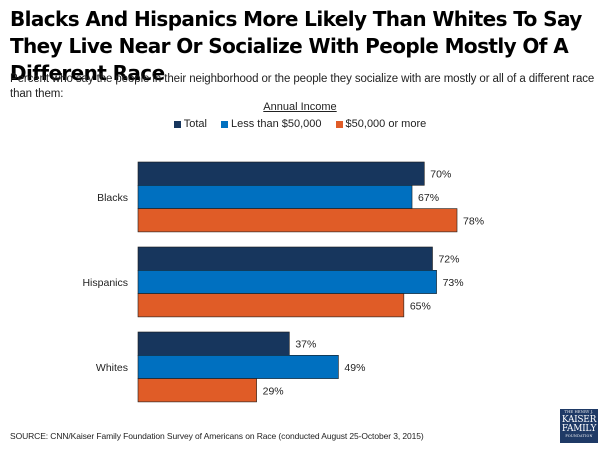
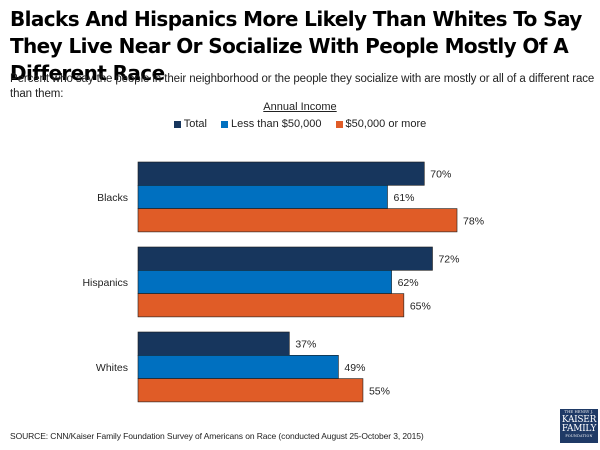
Less than $50,000/Blacks: 67% -> 61%
Less than $50,000/Hispanics: 73% -> 62%
$50,000 or more/Whites: 29% -> 55%
